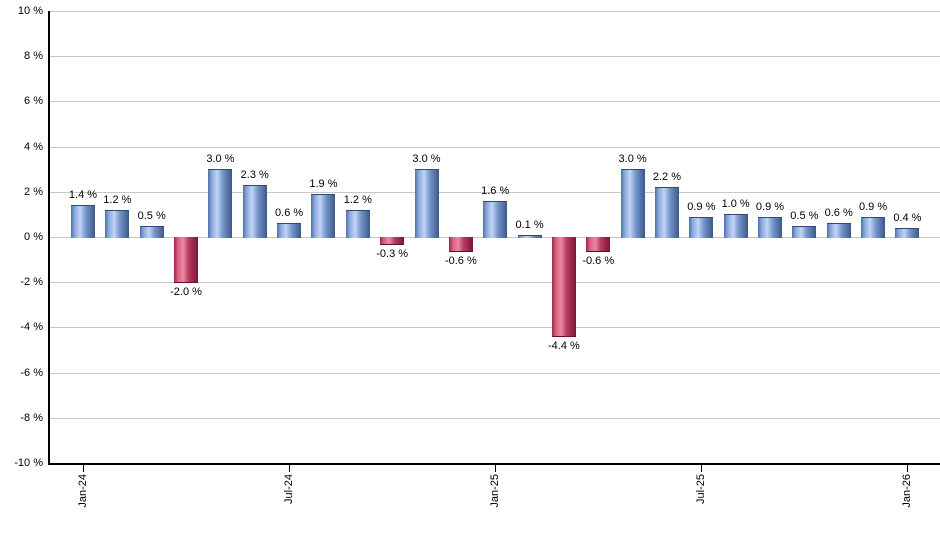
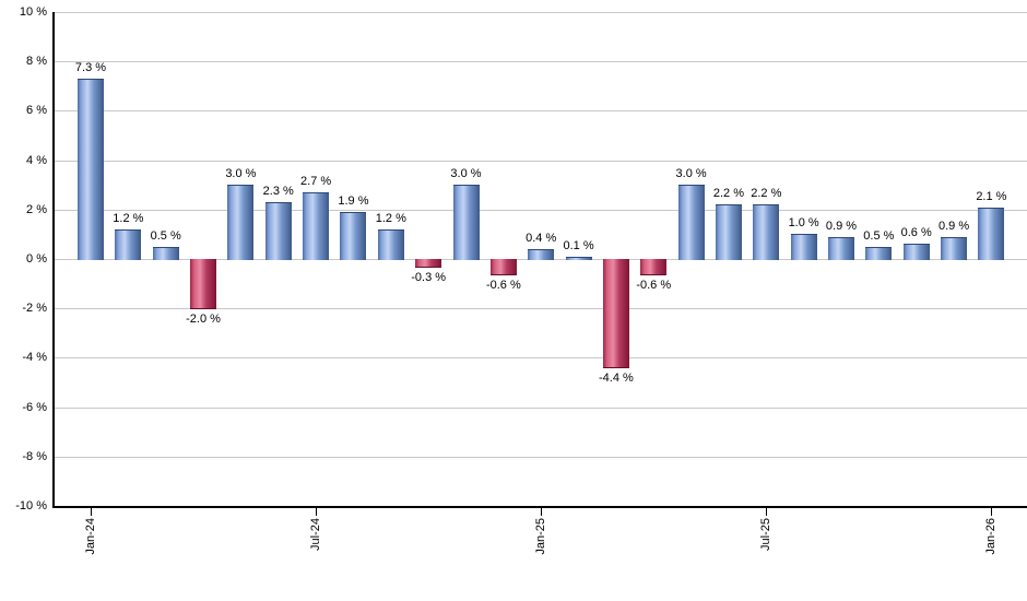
Jan-24: 1.4 -> 7.3
Jul-24: 0.6 -> 2.7
Jan-25: 1.6 -> 0.4
Jul-25: 0.9 -> 2.2
Jan-26: 0.4 -> 2.1
